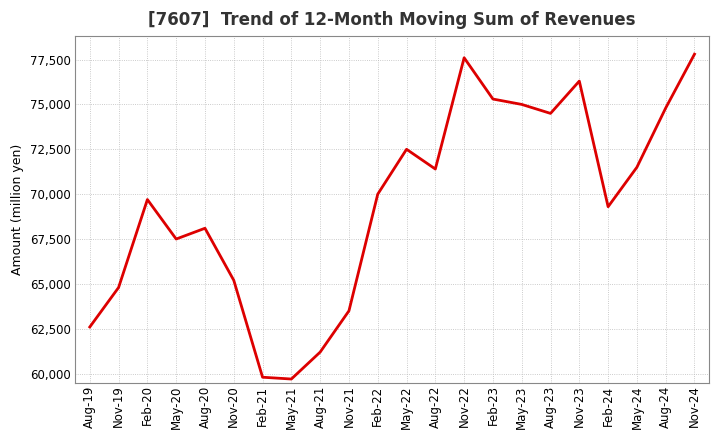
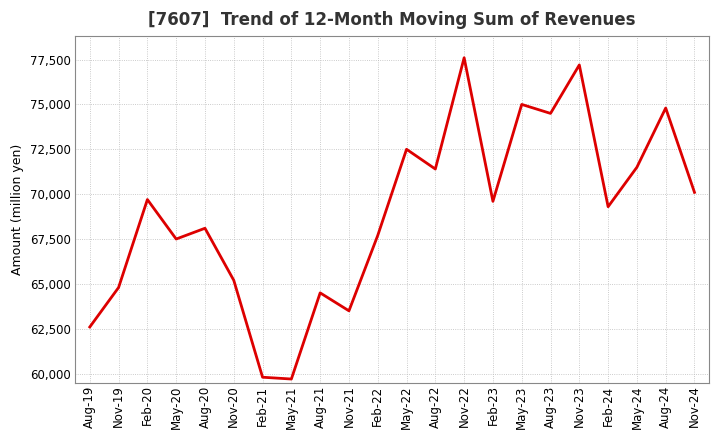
Aug-21: 61,200 -> 64,500
Feb-22: 70,000 -> 67,700
Feb-23: 75,300 -> 69,600
Nov-23: 76,300 -> 77,200
Nov-24: 77,800 -> 70,100
